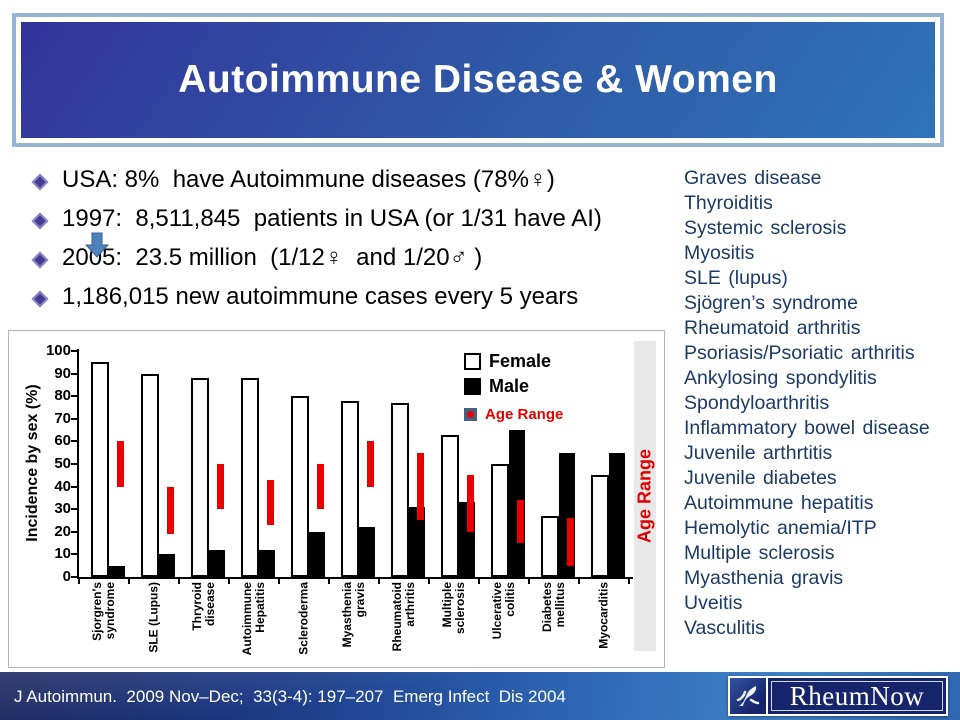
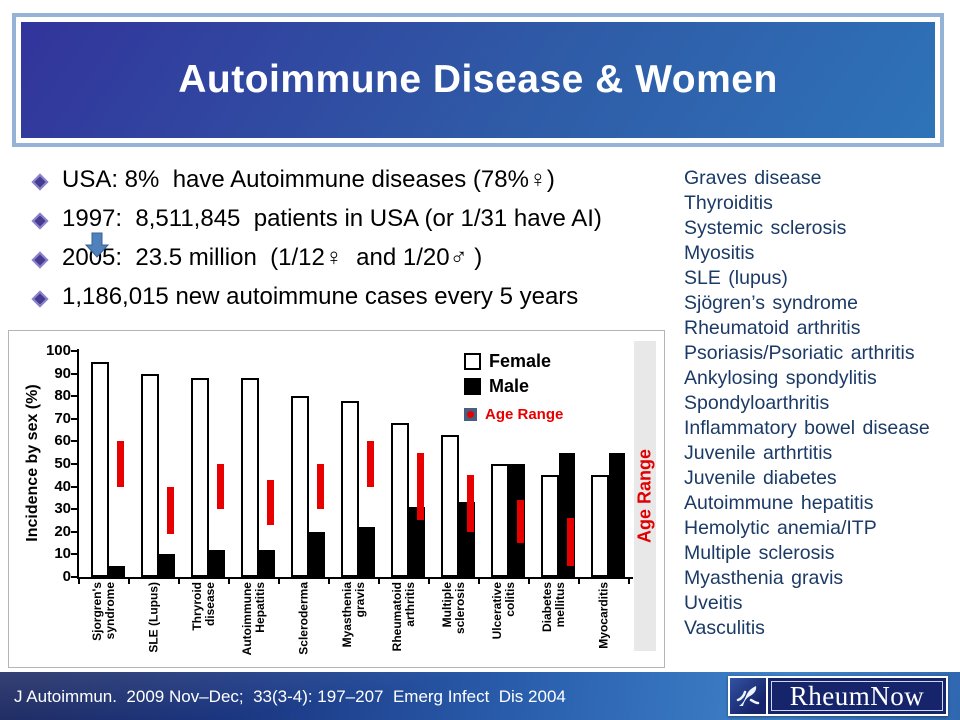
Female/Rheumatoid arthritis: 77 -> 68
Male/Ulcerative colitis: 65 -> 50
Female/Diabetes mellitus: 27 -> 45
